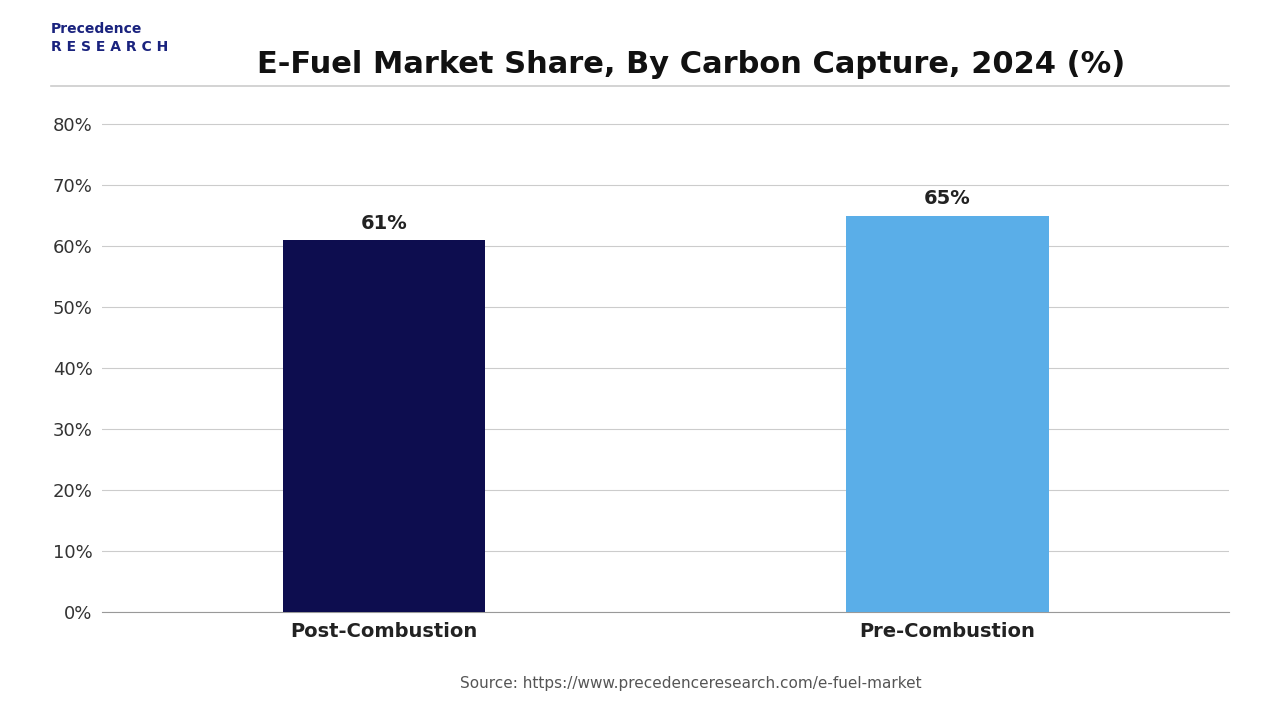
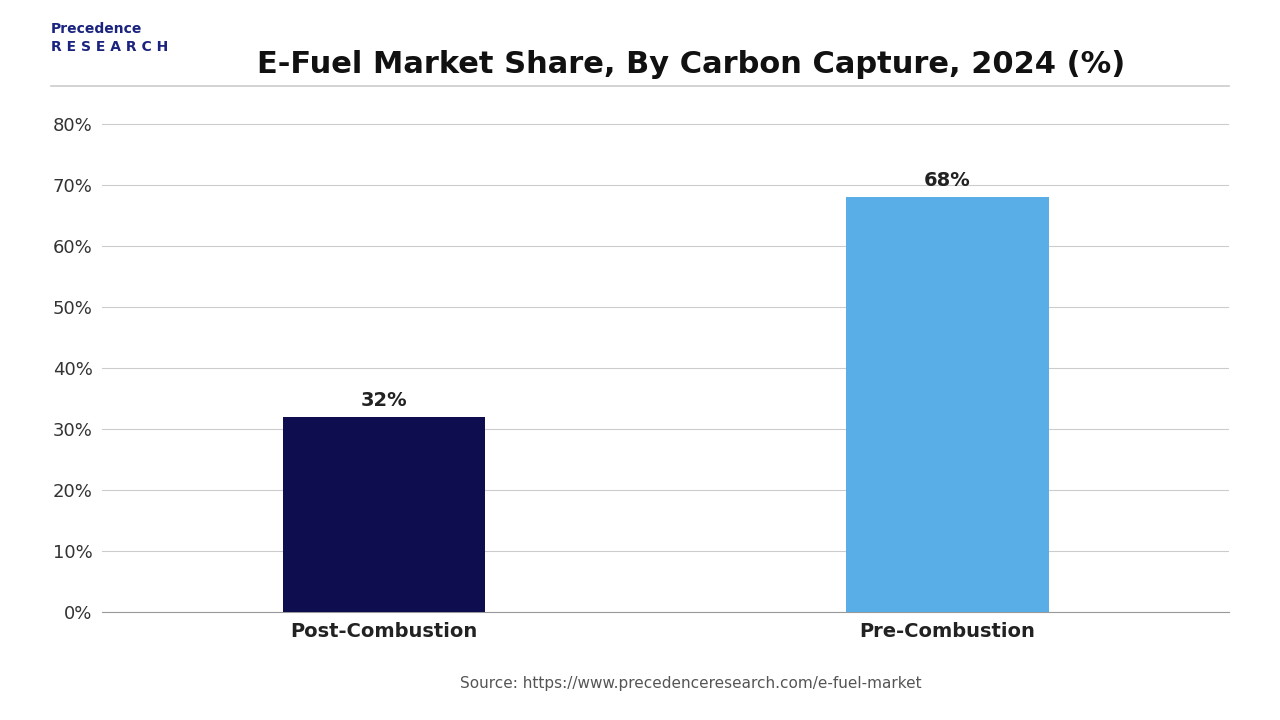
Post-Combustion: 61% -> 32%
Pre-Combustion: 65% -> 68%
